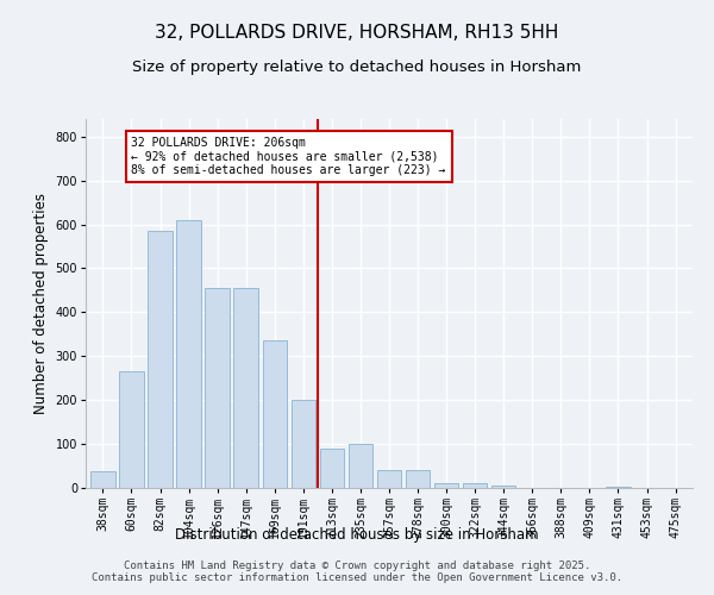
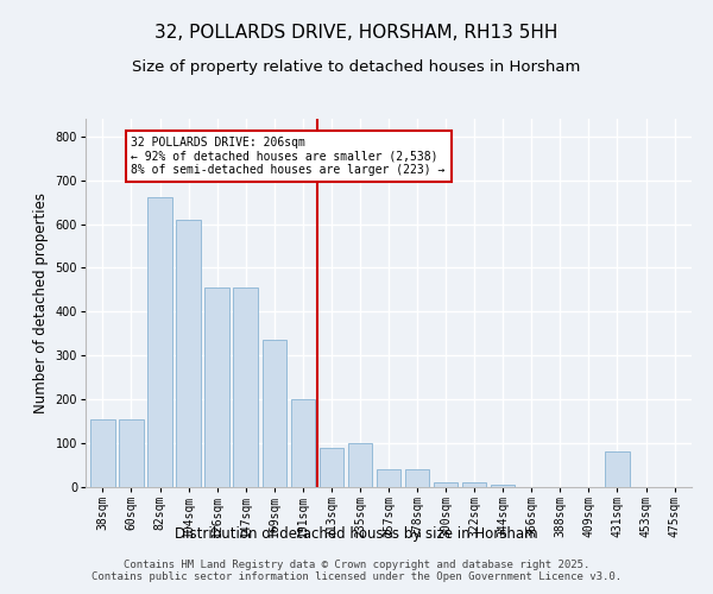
38sqm: 38 -> 155
60sqm: 265 -> 155
82sqm: 585 -> 660
431sqm: 3 -> 80
